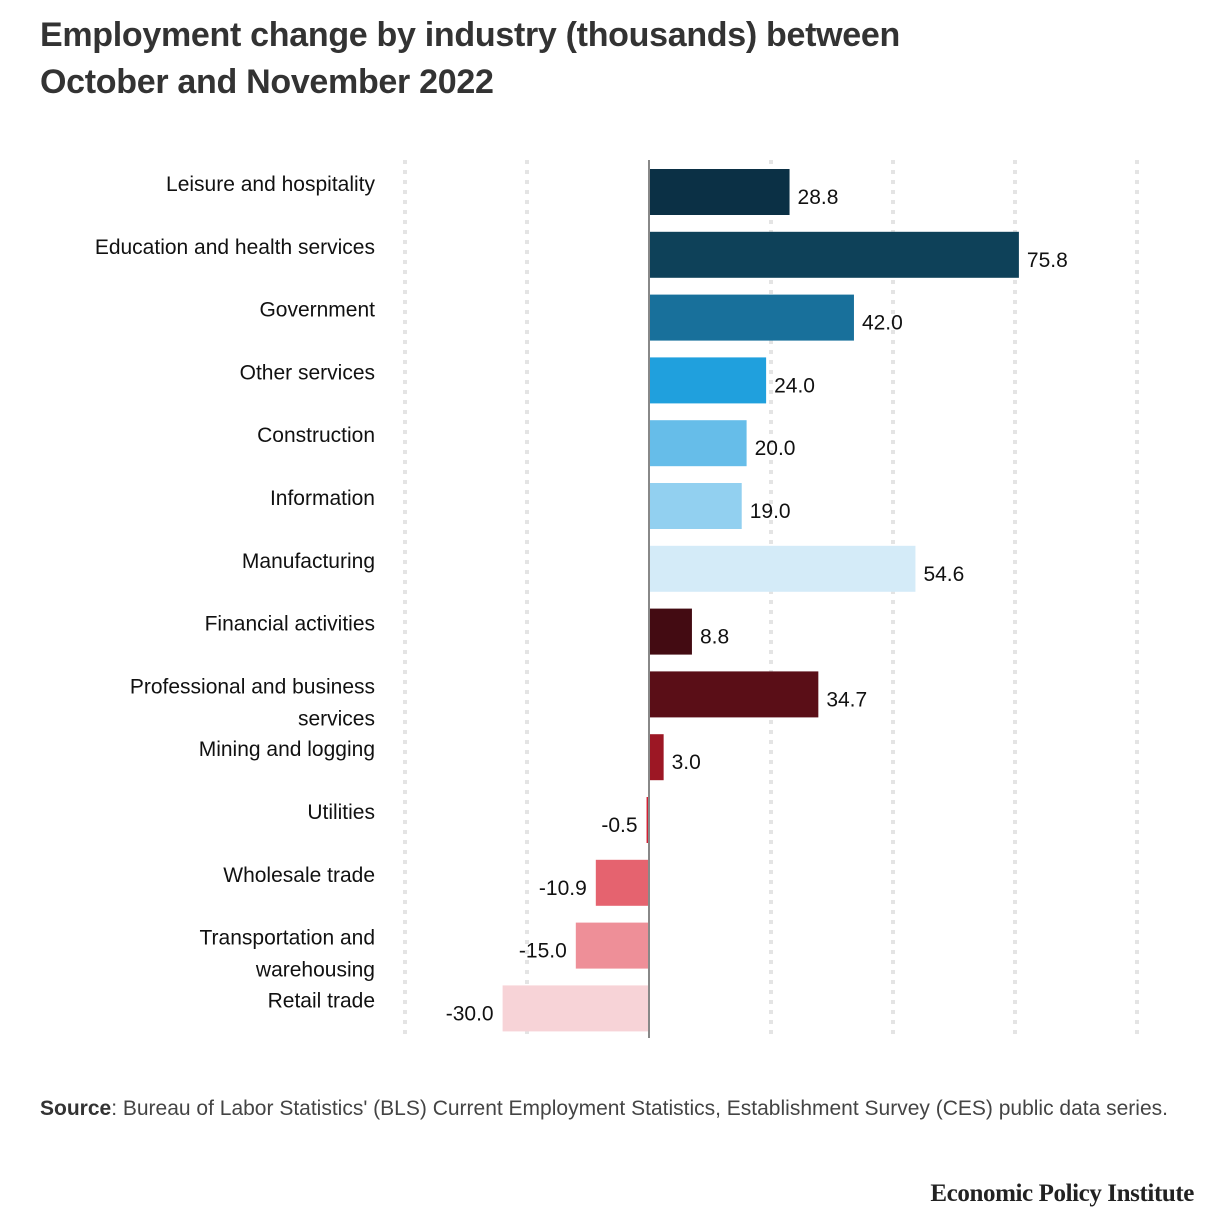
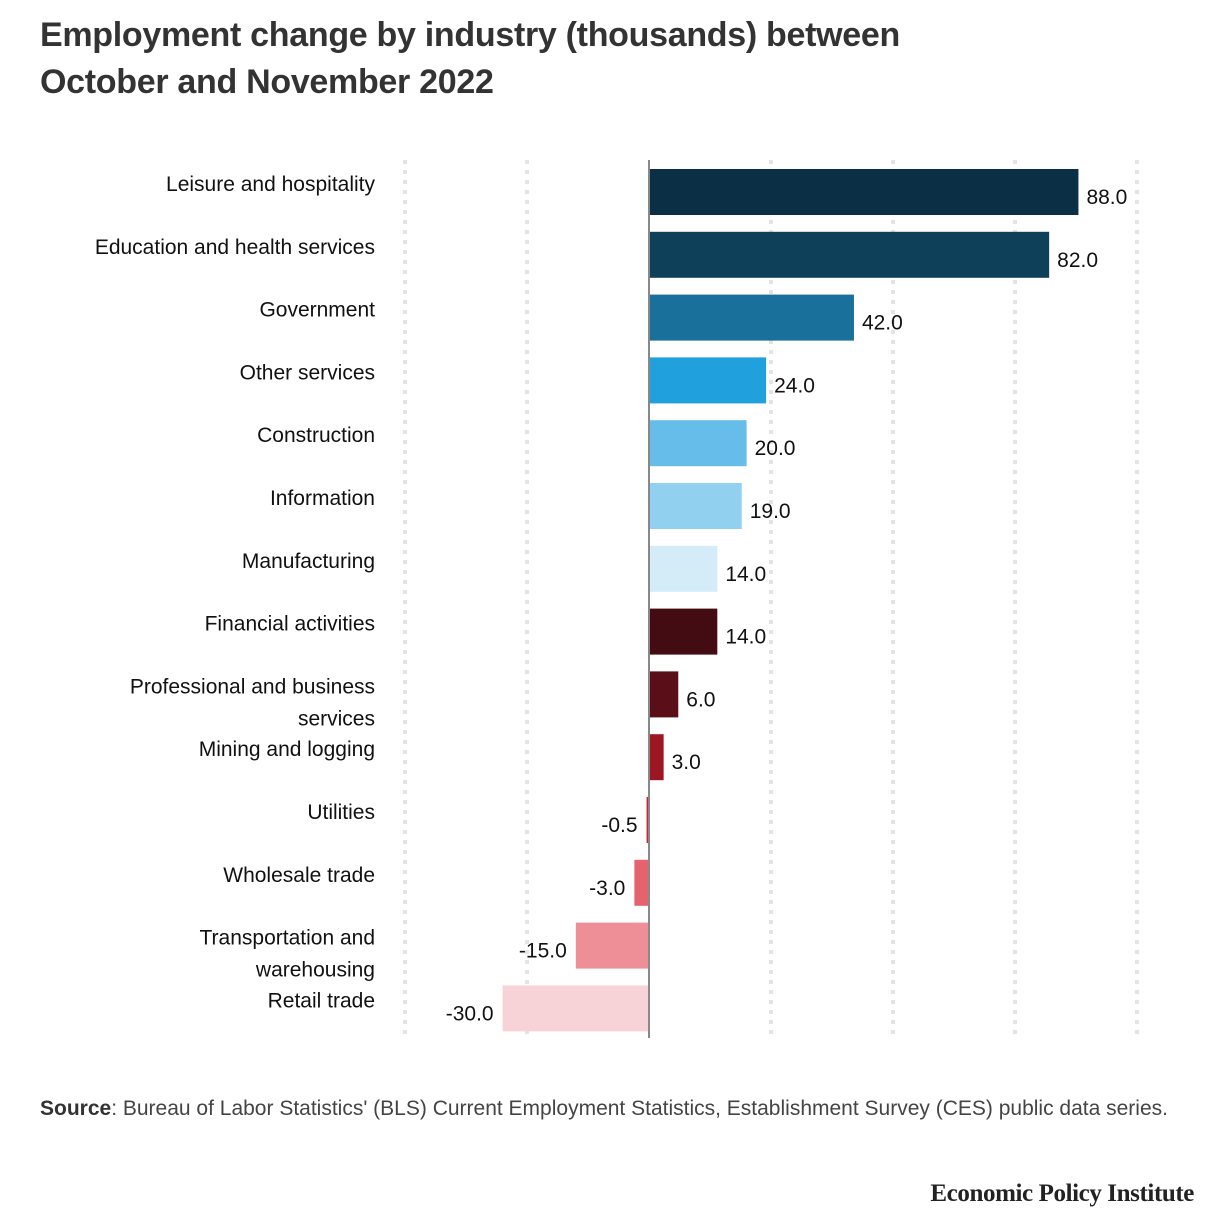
Leisure and hospitality: 28.8 -> 88.0
Education and health services: 75.8 -> 82.0
Manufacturing: 54.6 -> 14.0
Financial activities: 8.8 -> 14.0
Professional and business services: 34.7 -> 6.0
Wholesale trade: -10.9 -> -3.0
